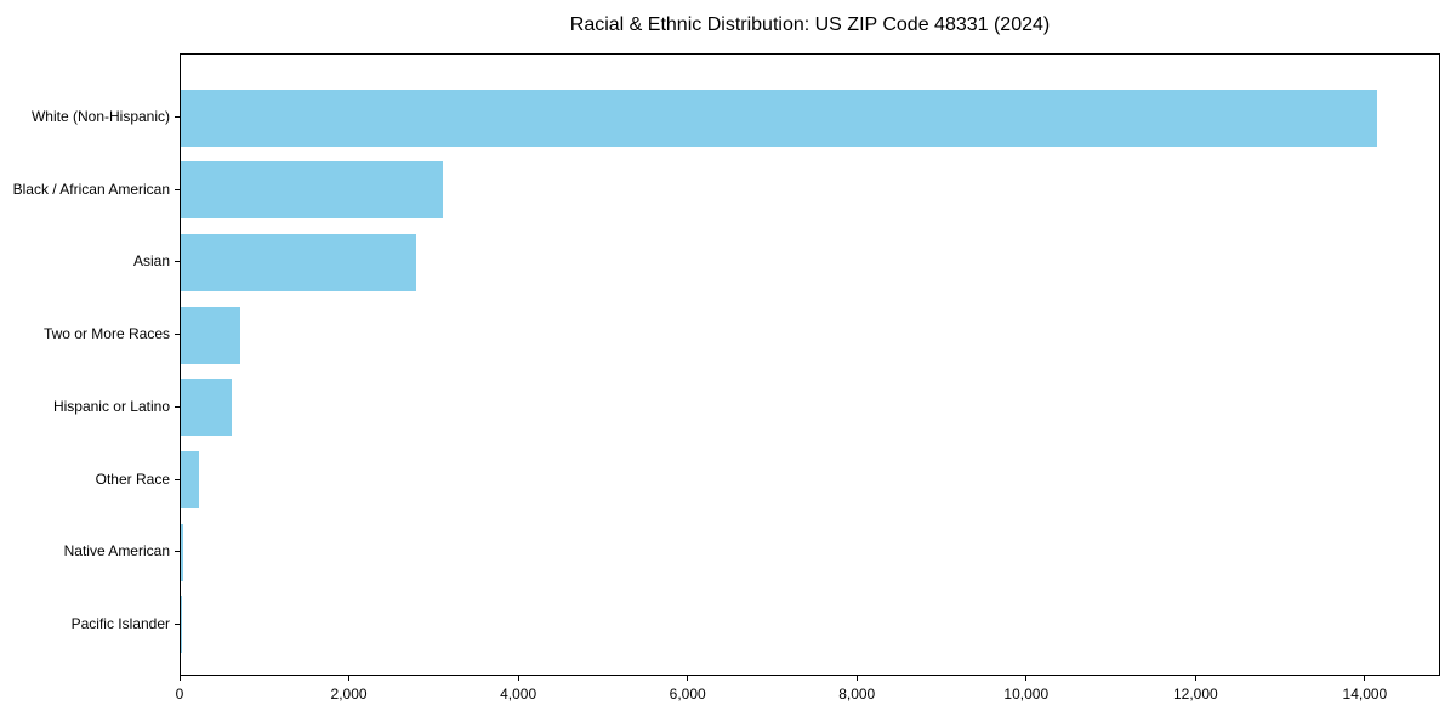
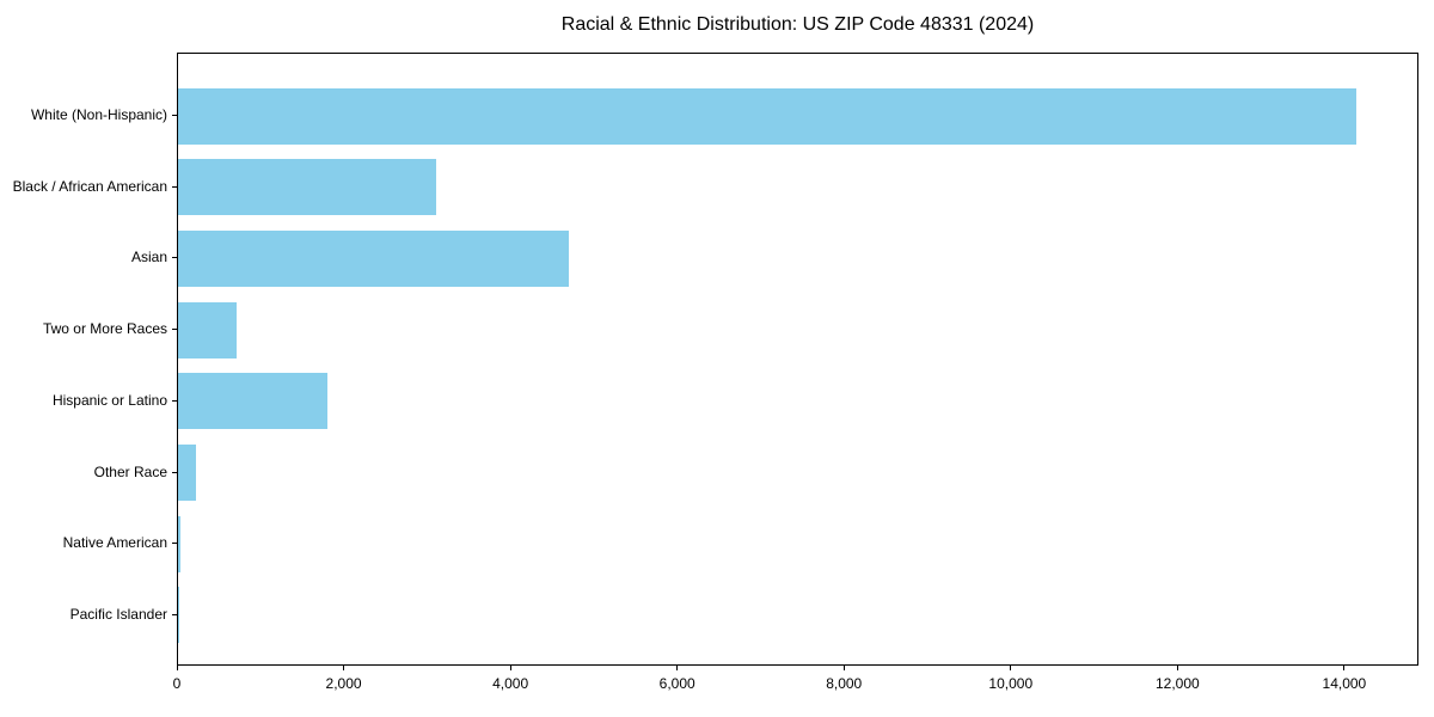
Asian: 2800 -> 4700
Hispanic or Latino: 600 -> 1800
